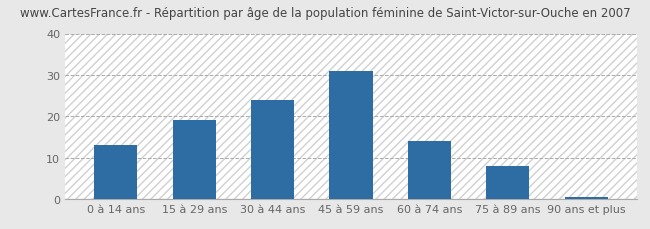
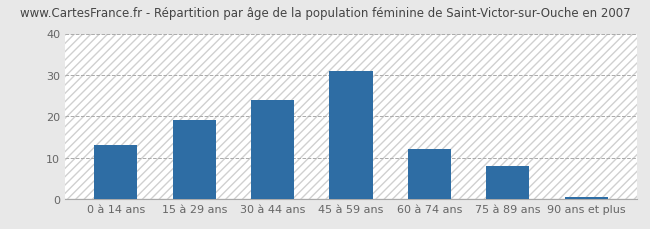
60 à 74 ans: 14.0 -> 12.0
